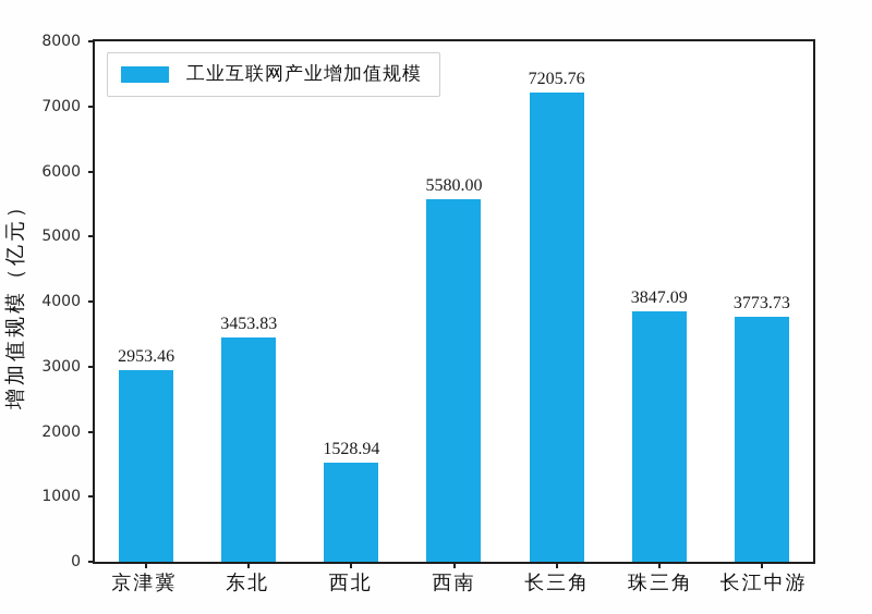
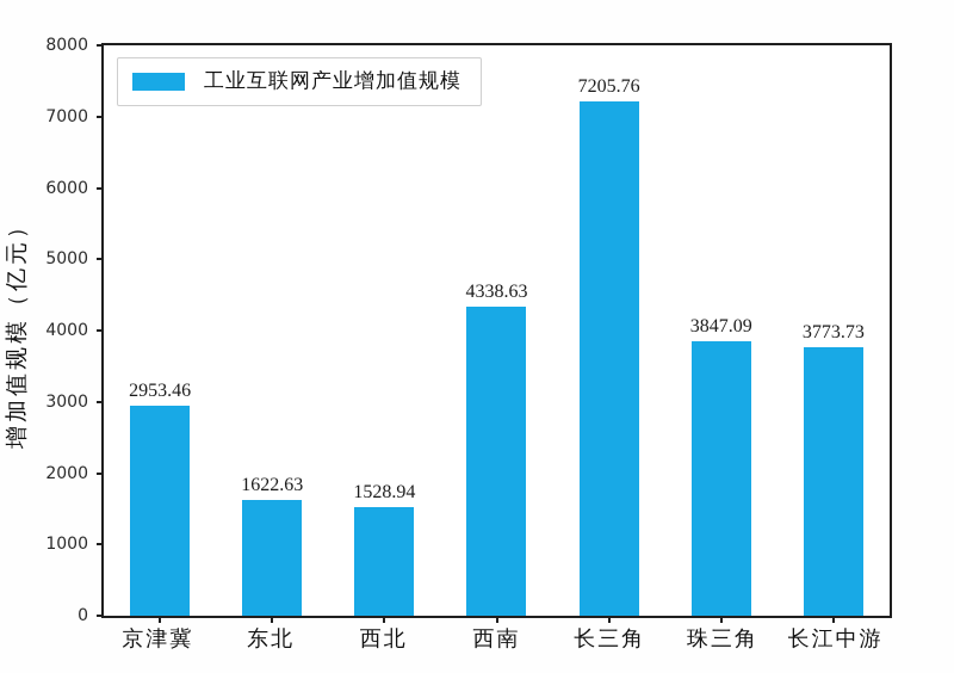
东北: 3453.83 -> 1622.63
西南: 5580.00 -> 4338.63
